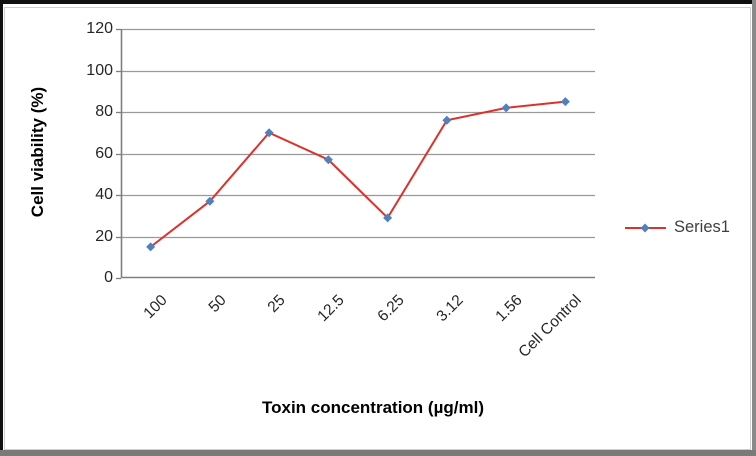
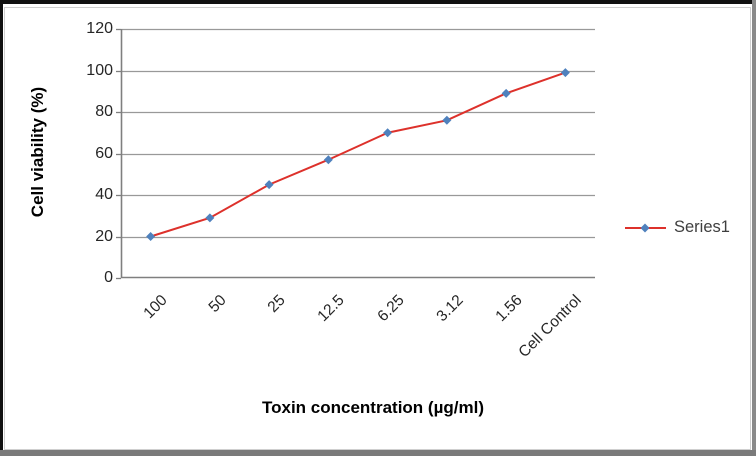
100: 15 -> 20
50: 37 -> 29
25: 70 -> 45
6.25: 29 -> 70
1.56: 82 -> 89
Cell Control: 85 -> 99
